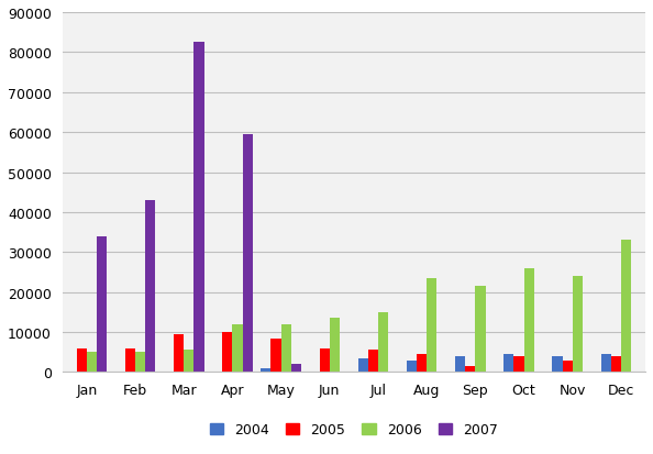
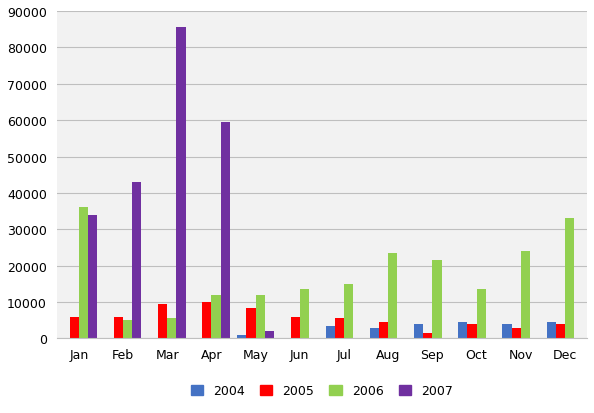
2006/Jan: 5000 -> 36000
2007/Mar: 82500 -> 85500
2006/Oct: 26000 -> 13500
